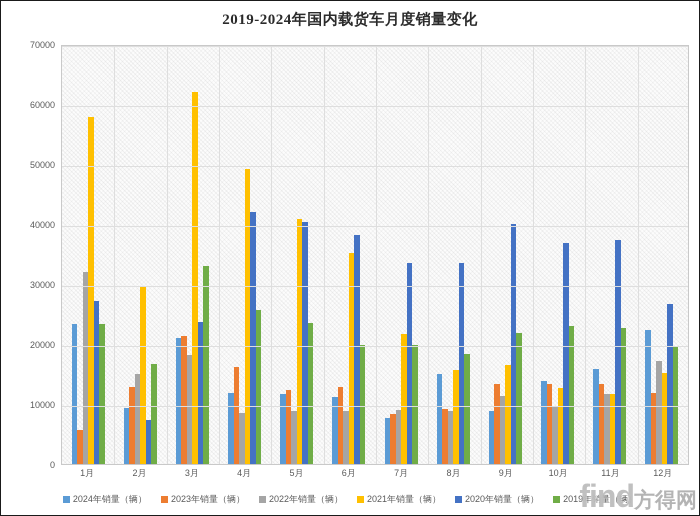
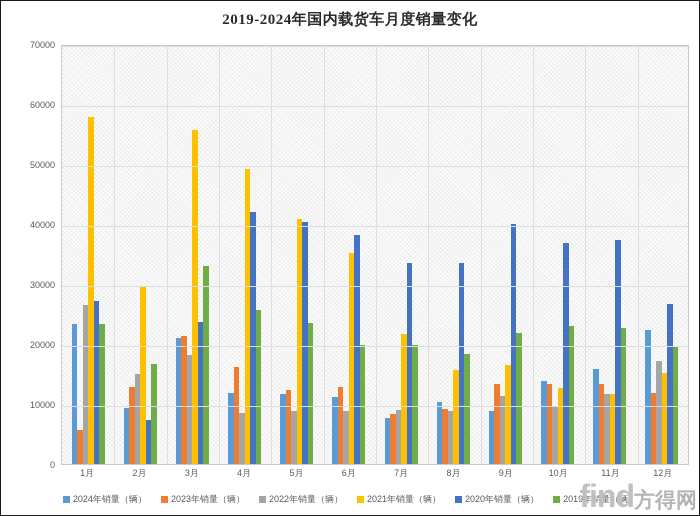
2022年销量（辆）/1月: 32000 -> 26000
2021年销量（辆）/3月: 62000 -> 56000
2024年销量（辆）/8月: 15000 -> 10000
